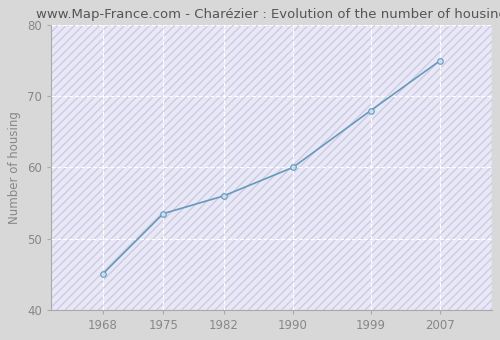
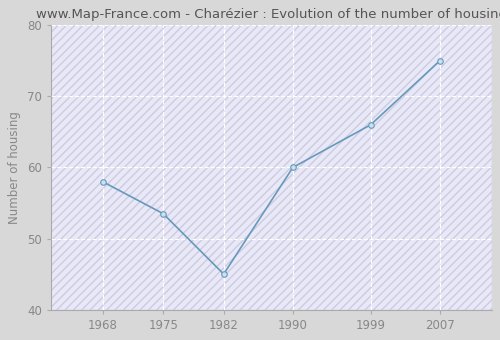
1968: 45.0 -> 58.0
1982: 56.0 -> 45.0
1999: 68.0 -> 66.0
